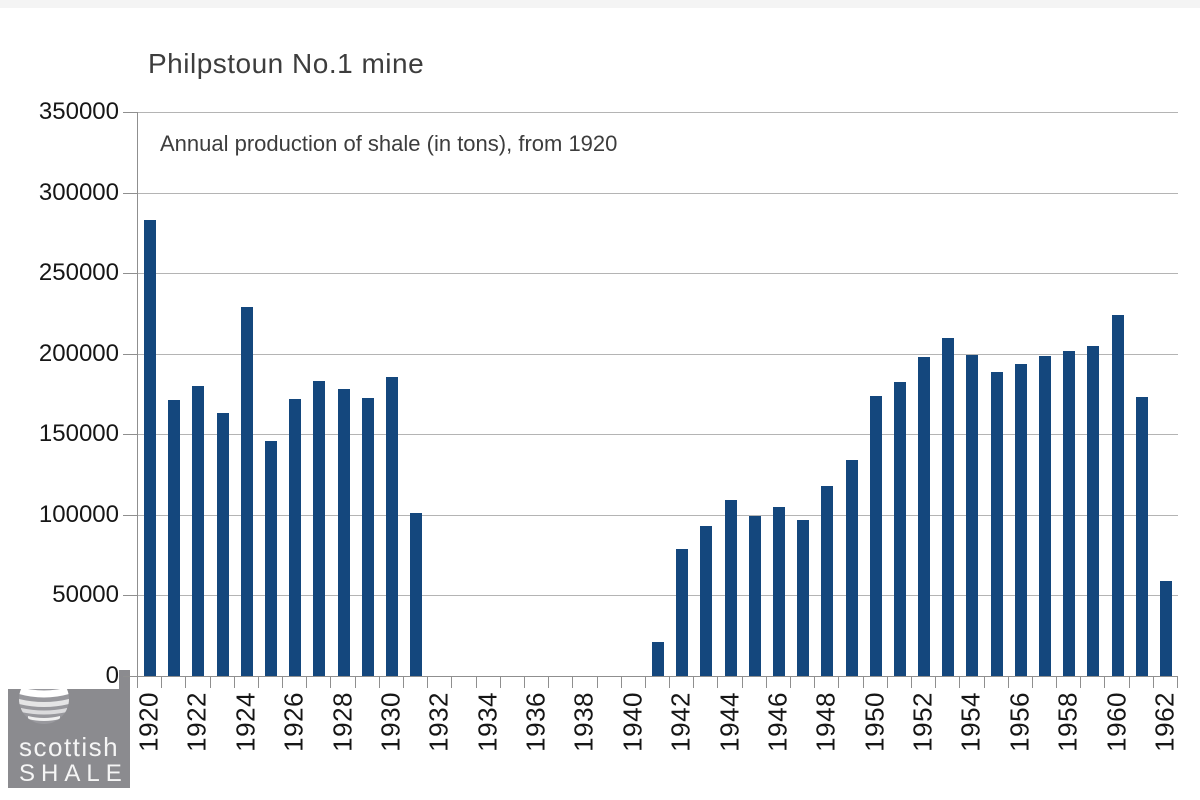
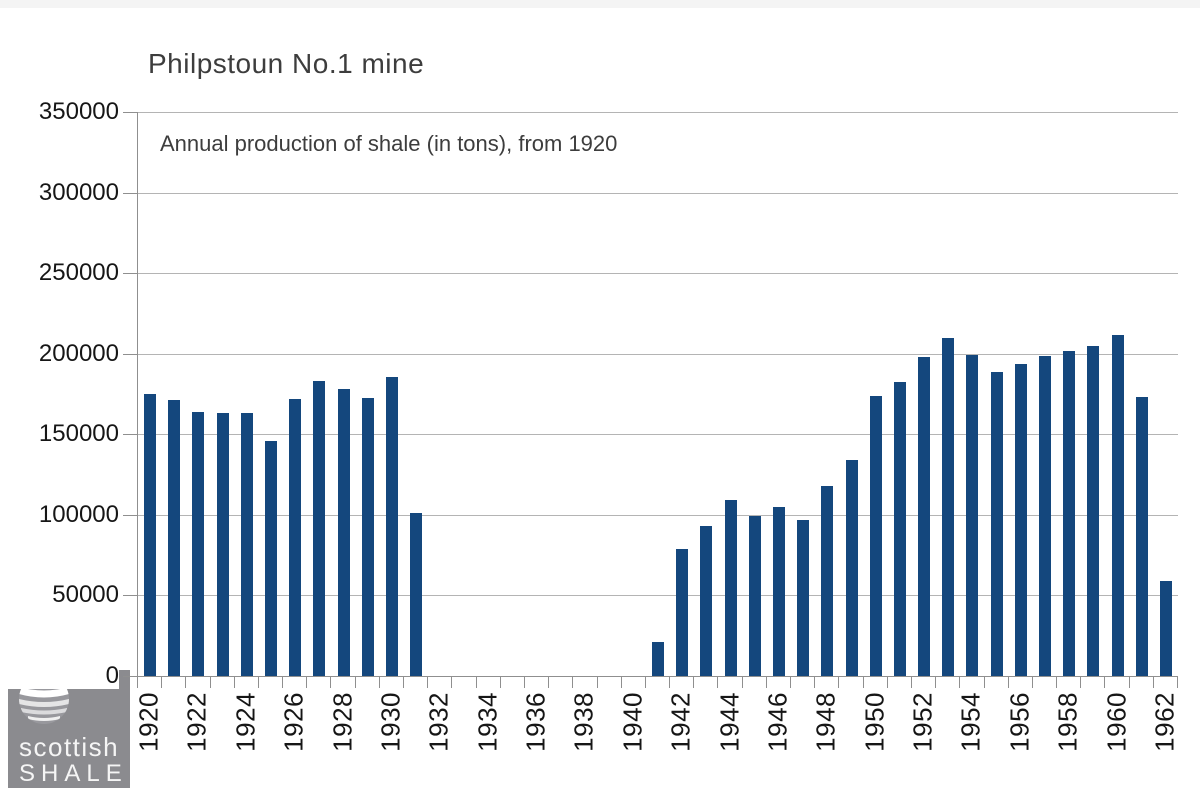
1920: 283000 -> 175000
1922: 180000 -> 164000
1924: 229000 -> 164000
1960: 224000 -> 212000
